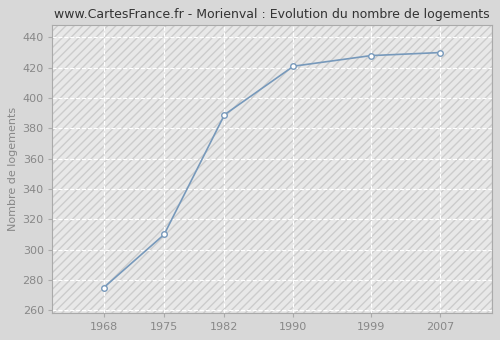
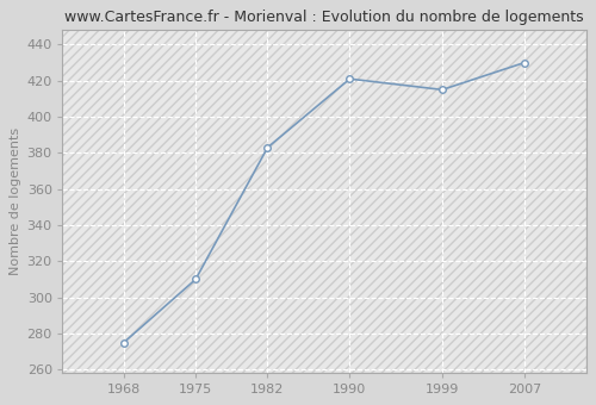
1982: 389 -> 383
1999: 428 -> 415
